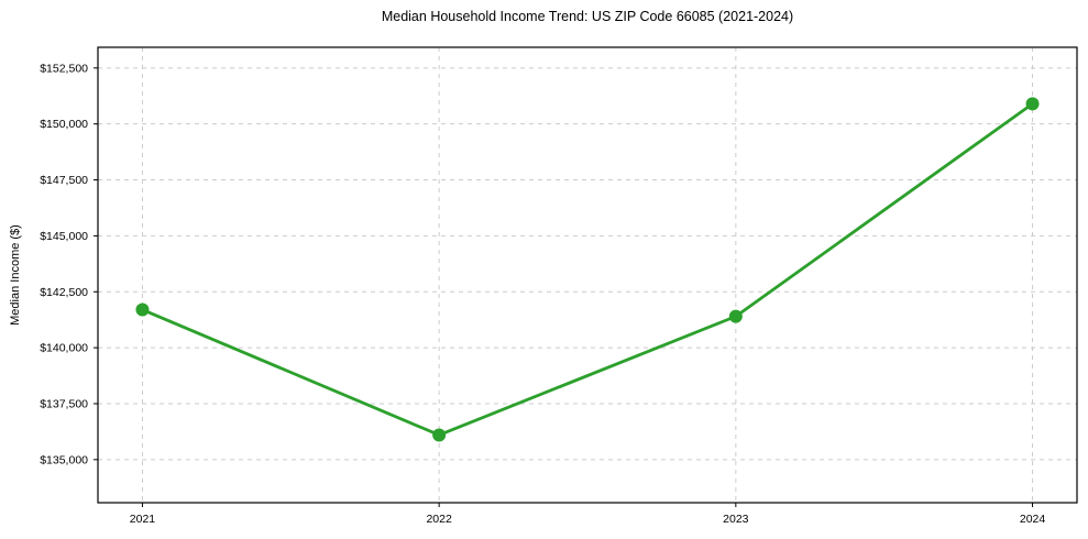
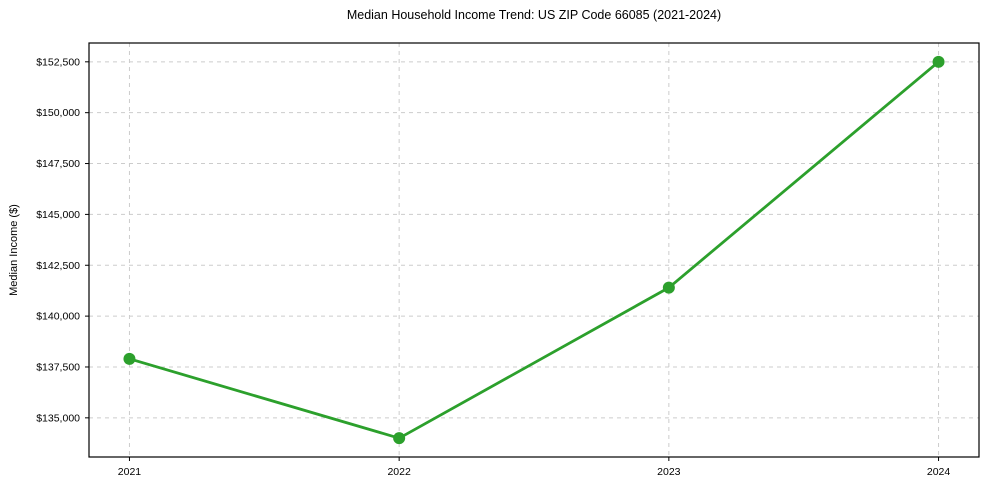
2021: $141700 -> $137900
2022: $136100 -> $134000
2024: $150900 -> $152500
